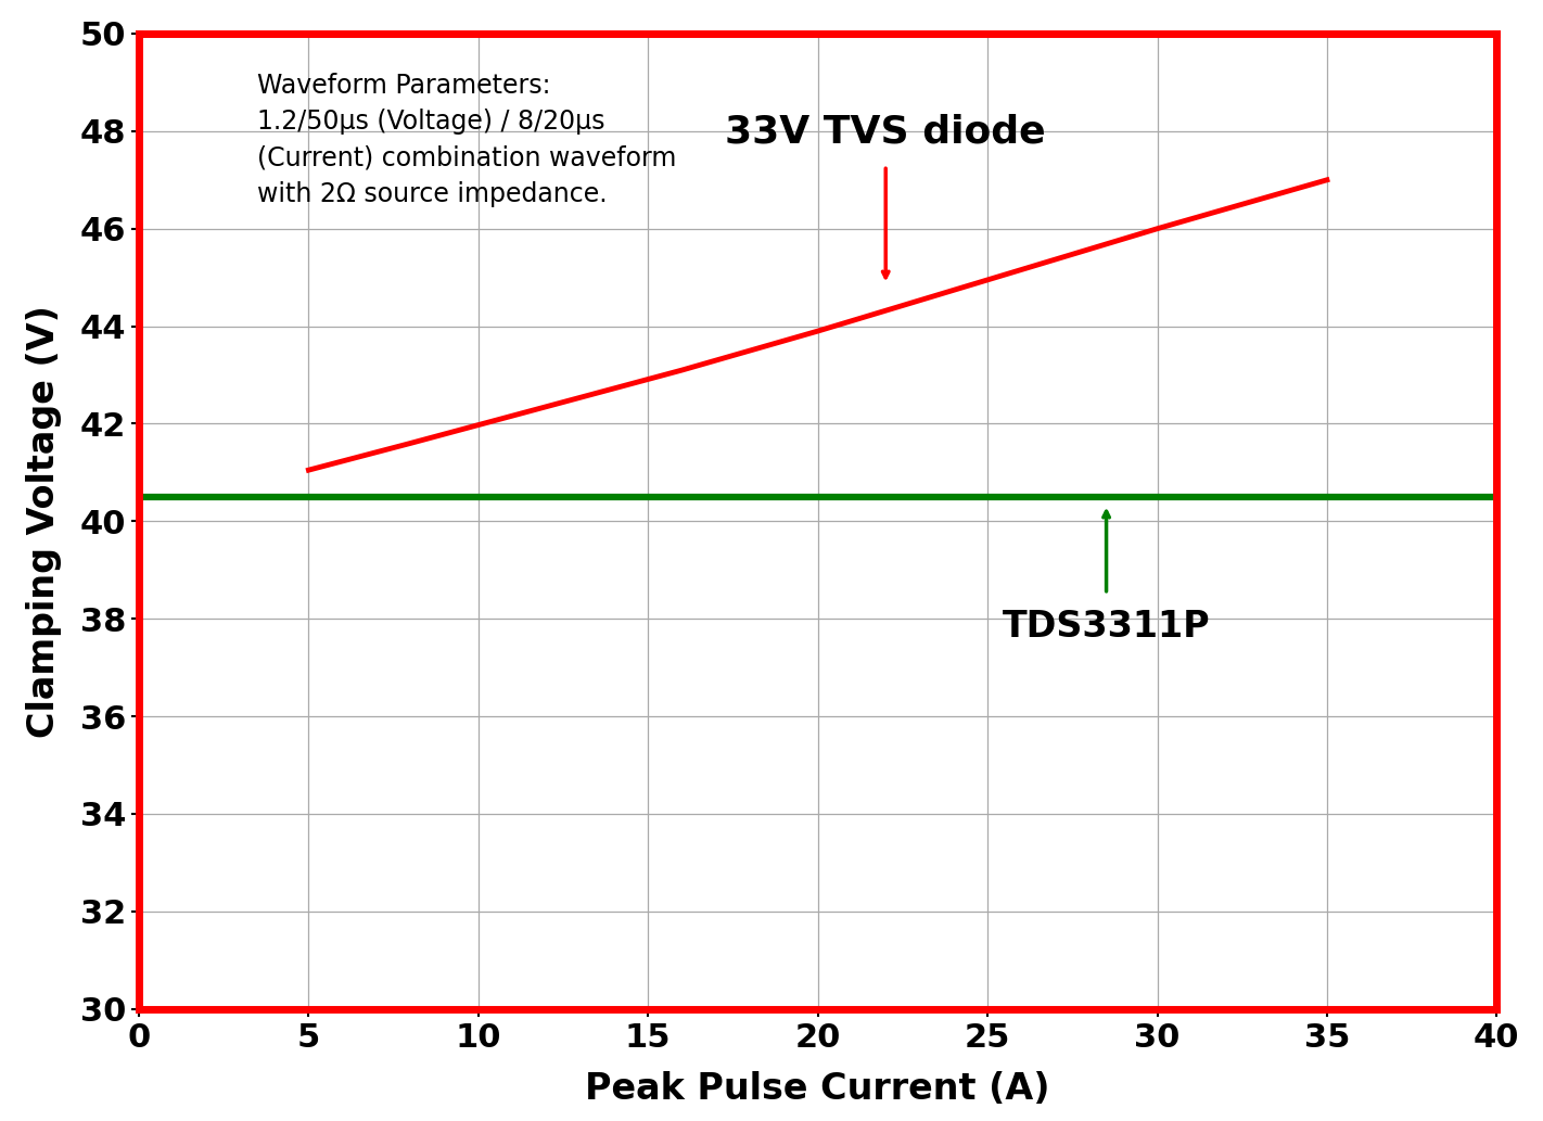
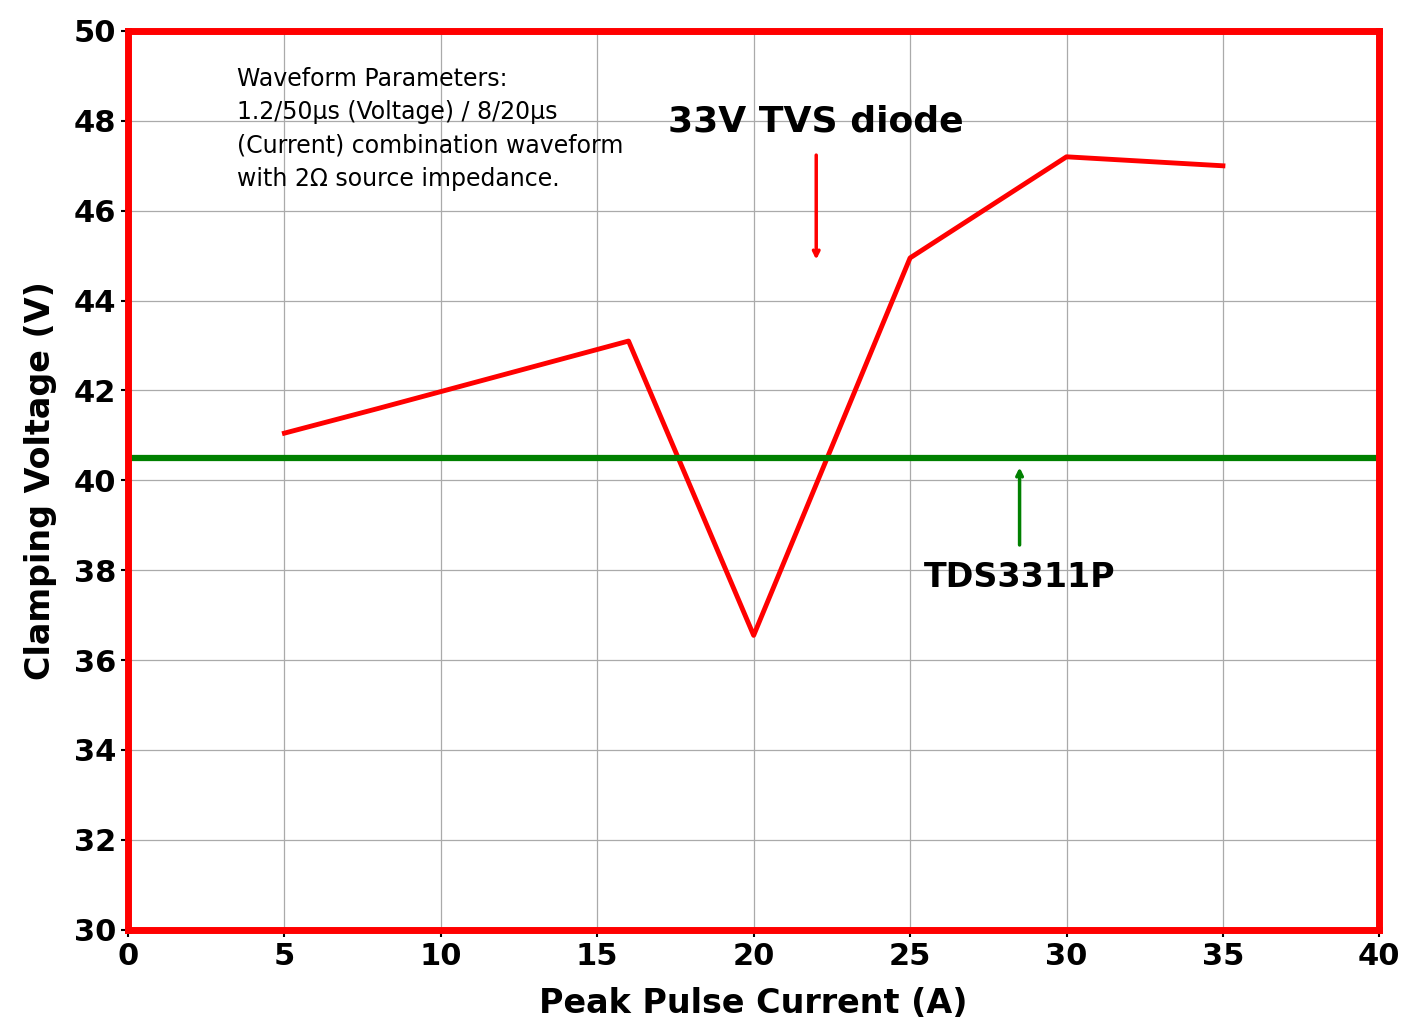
20: 43.90 -> 36.55
30: 46.00 -> 47.20
